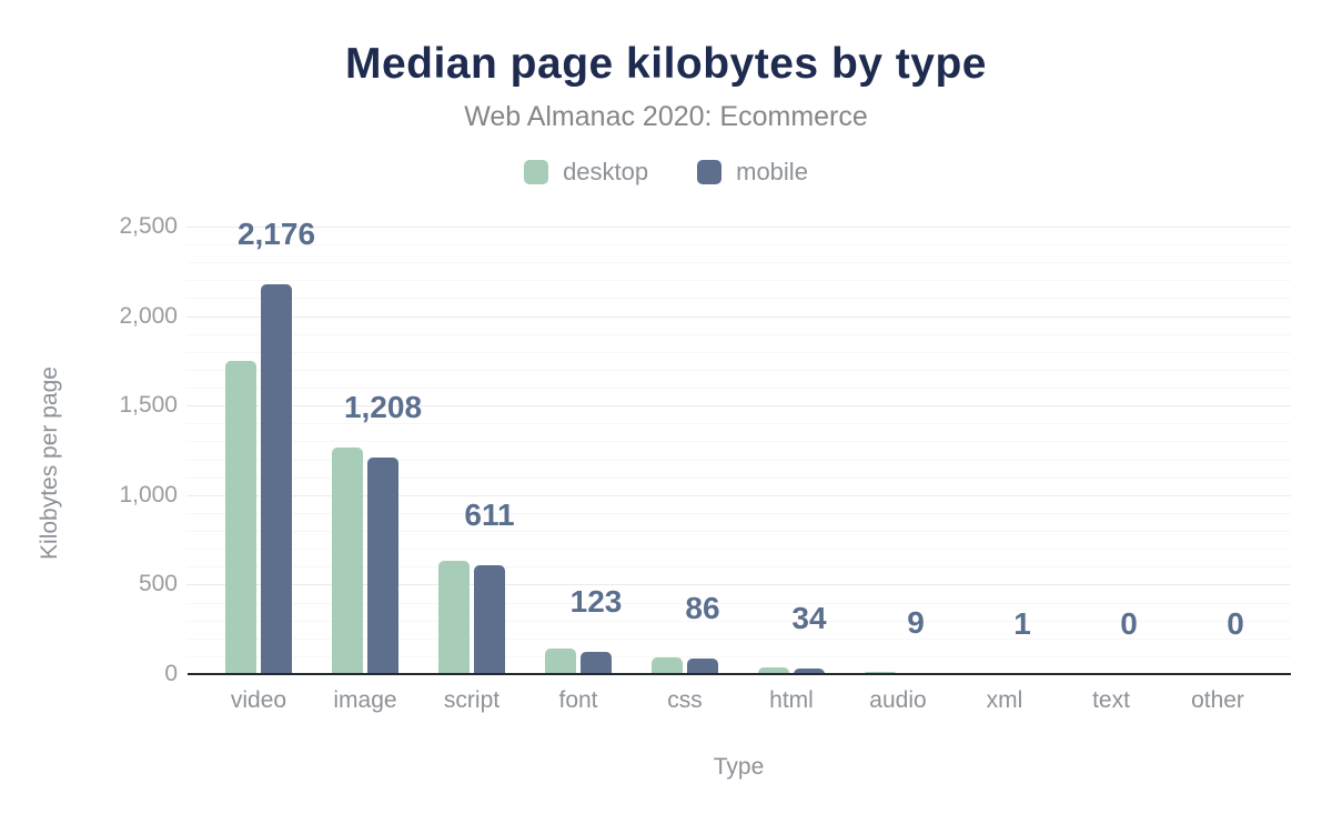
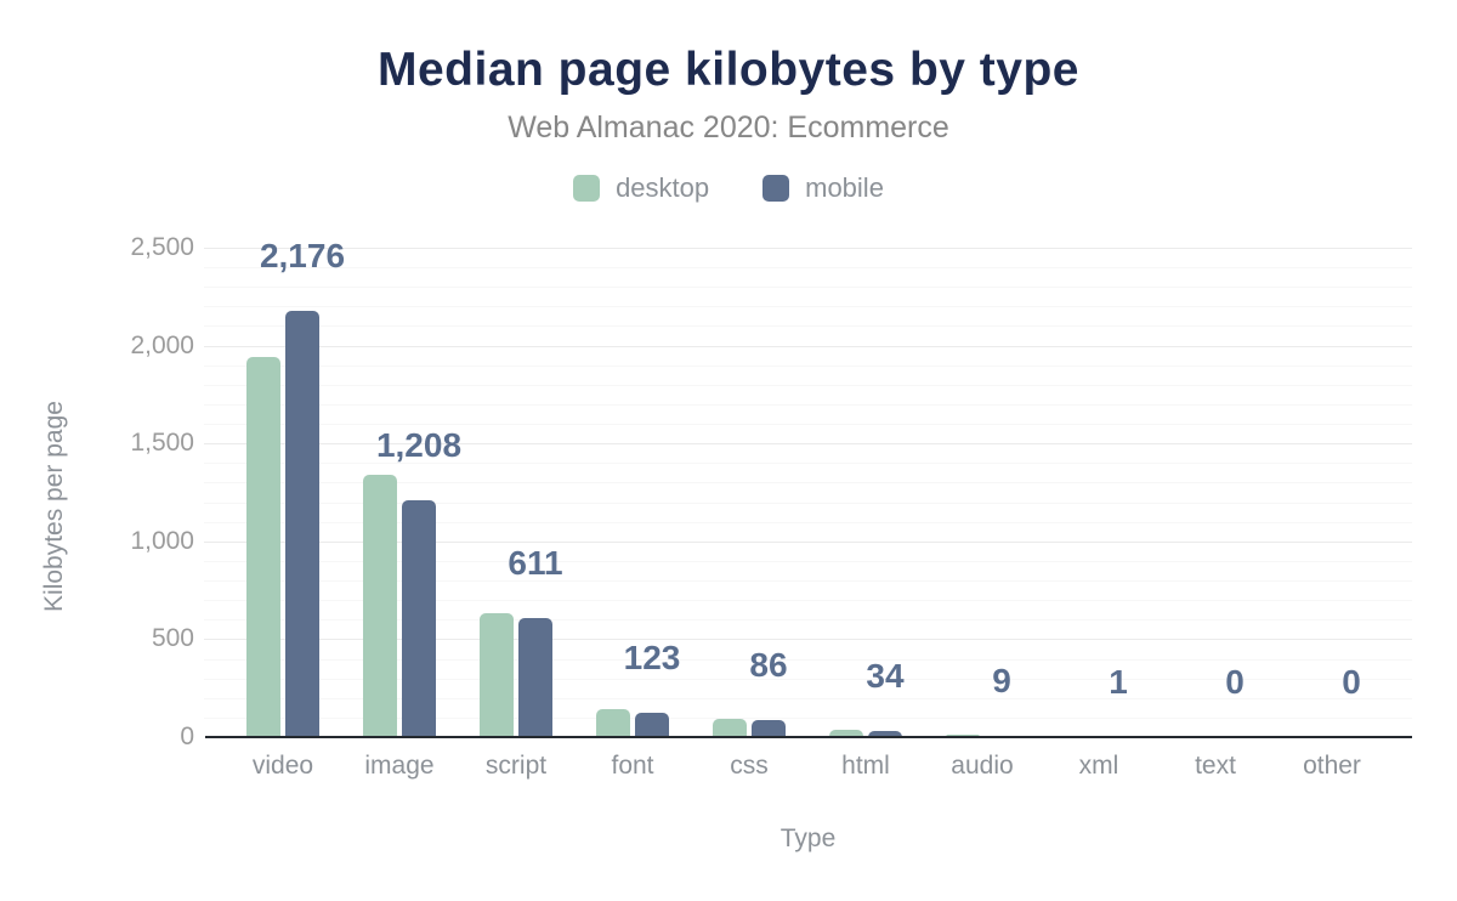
desktop/video: 1750 -> 1940
desktop/image: 1260 -> 1340
